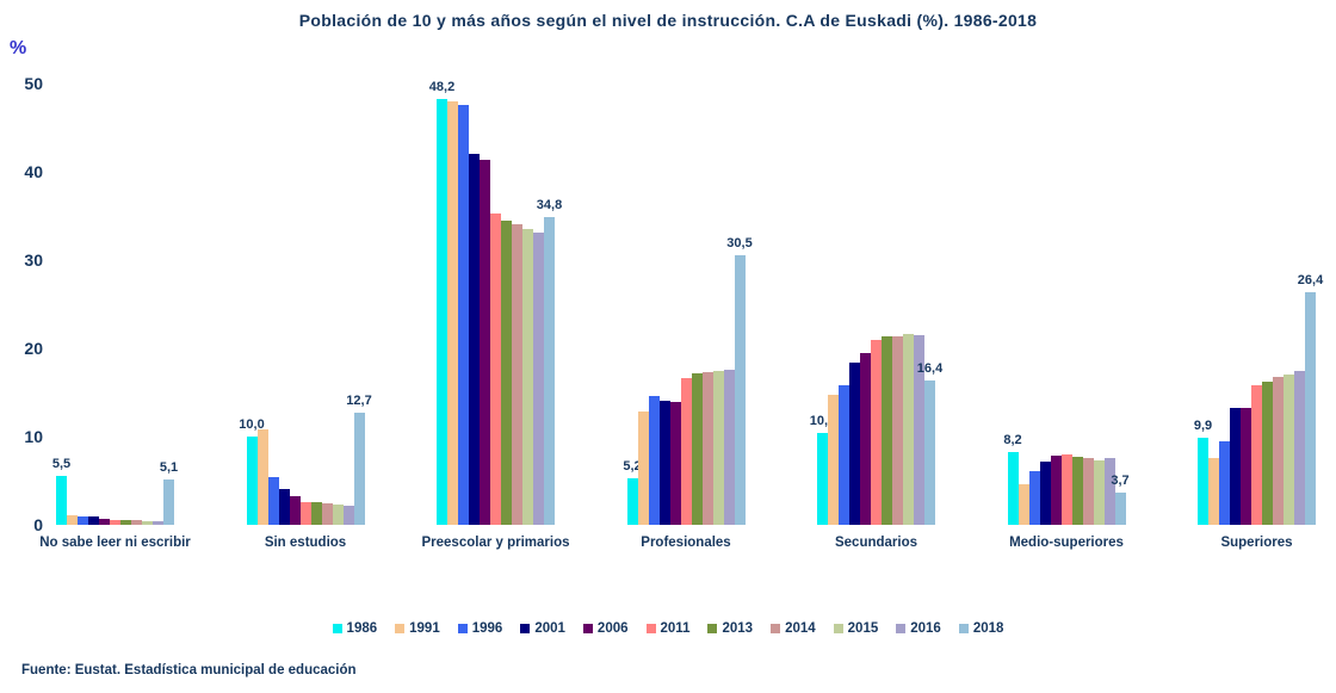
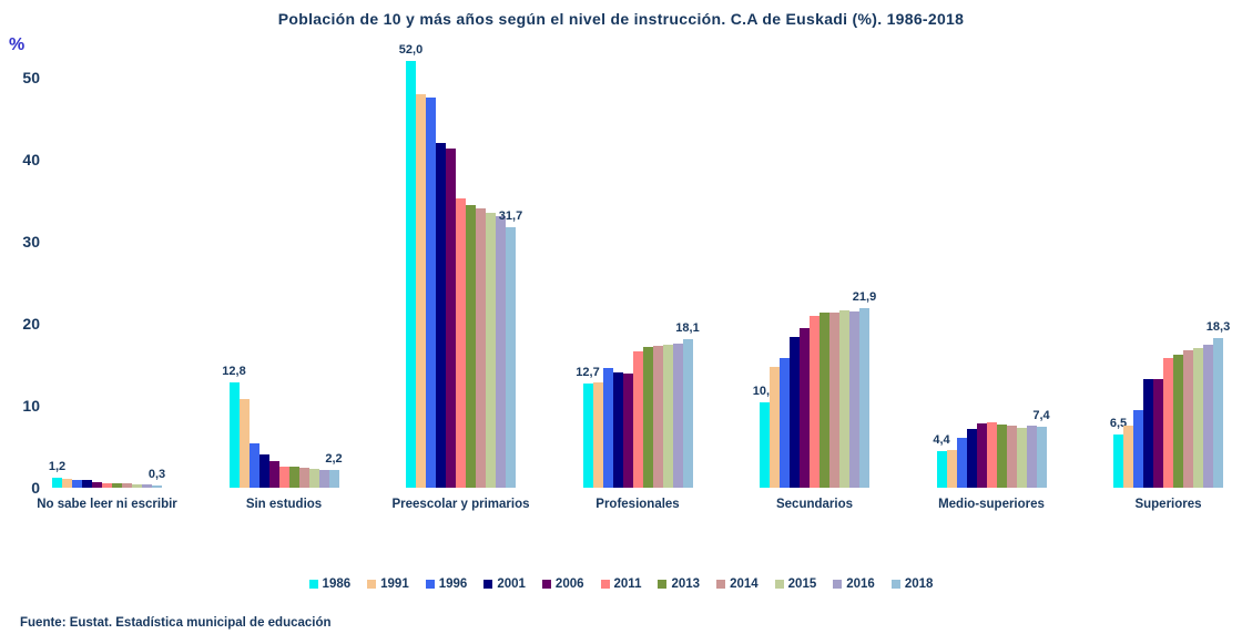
1986/No sabe leer ni escribir: 5,5 -> 1,2
2018/No sabe leer ni escribir: 5,1 -> 0,3
1986/Sin estudios: 10,0 -> 12,8
2018/Sin estudios: 12,7 -> 2,2
1986/Preescolar y primarios: 48,2 -> 52,0
2018/Preescolar y primarios: 34,8 -> 31,7
1986/Profesionales: 5,2 -> 12,7
2018/Profesionales: 30,5 -> 18,1
2018/Secundarios: 16,4 -> 21,9
1986/Medio-superiores: 8,2 -> 4,4
2018/Medio-superiores: 3,7 -> 7,4
1986/Superiores: 9,9 -> 6,5
2018/Superiores: 26,4 -> 18,3
